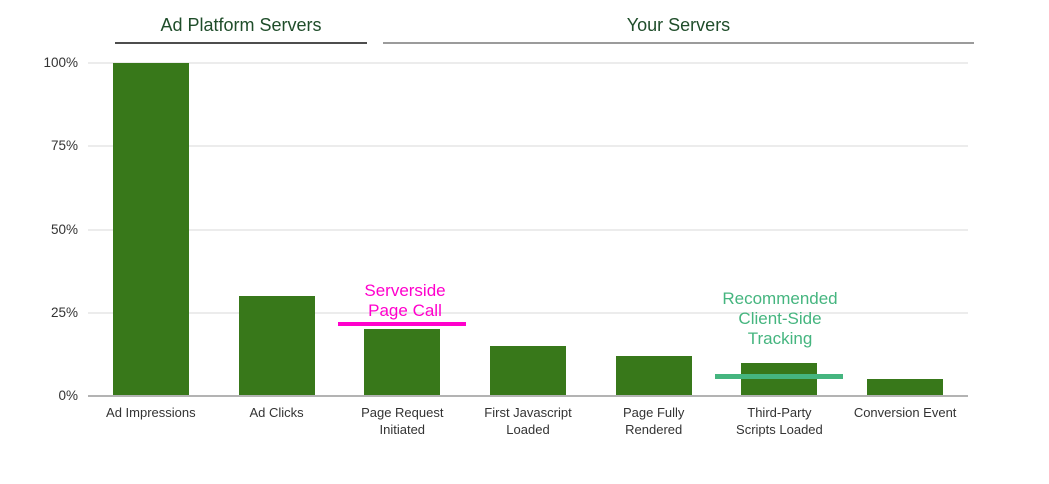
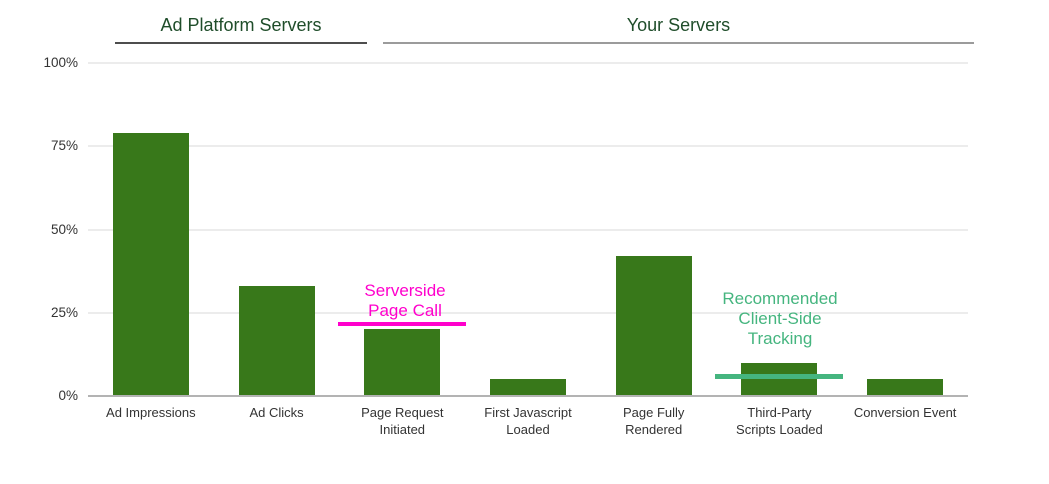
Ad Impressions: 100% -> 79%
Ad Clicks: 30% -> 33%
First Javascript Loaded: 15% -> 5%
Page Fully Rendered: 12% -> 42%
